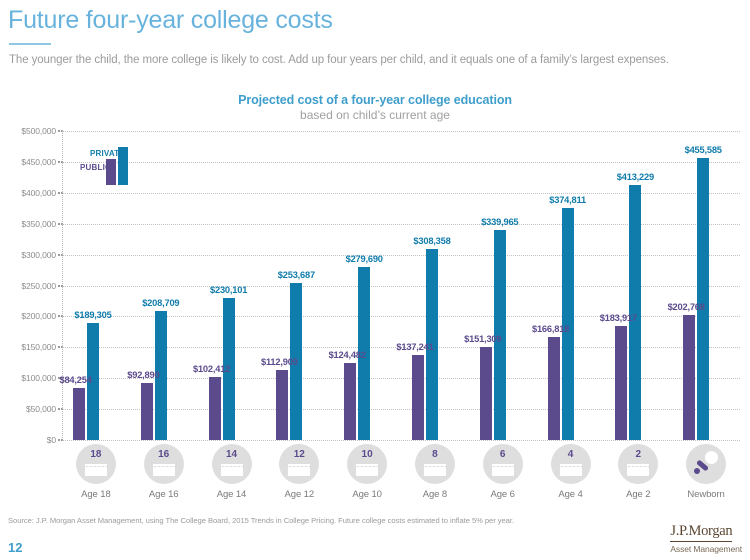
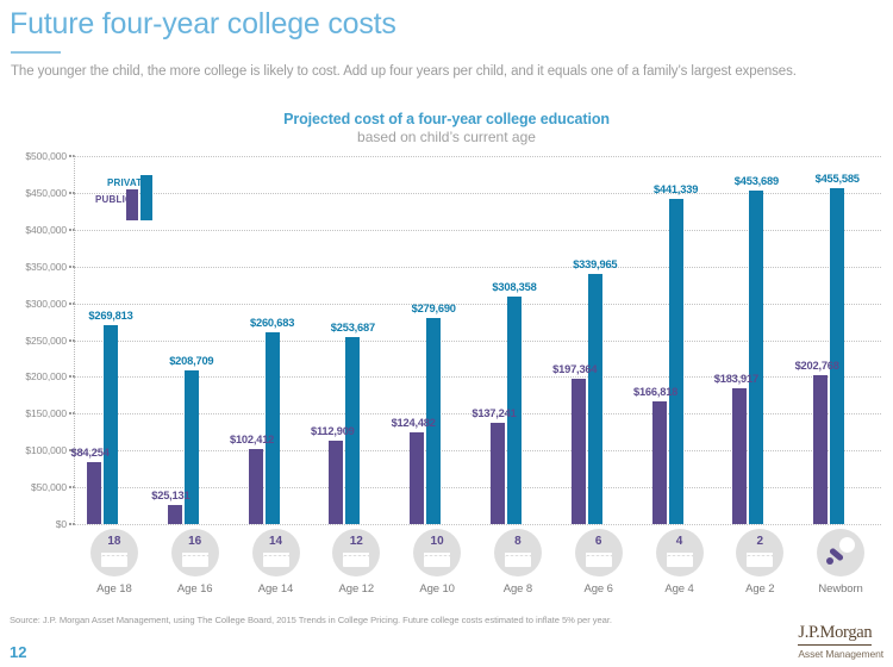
PRIVATE/Age 18: $189,305 -> $269,813
PUBLIC/Age 16: $92,890 -> $25,131
PRIVATE/Age 14: $230,101 -> $260,683
PUBLIC/Age 6: $151,309 -> $197,364
PRIVATE/Age 4: $374,811 -> $441,339
PRIVATE/Age 2: $413,229 -> $453,689
